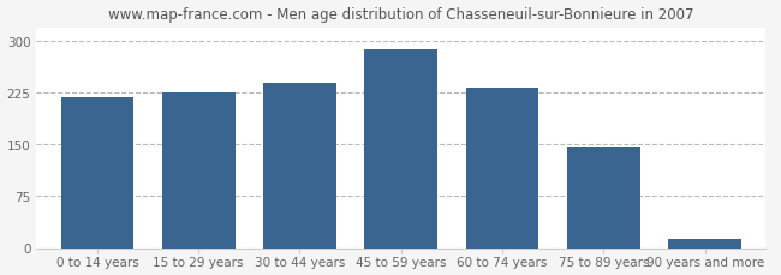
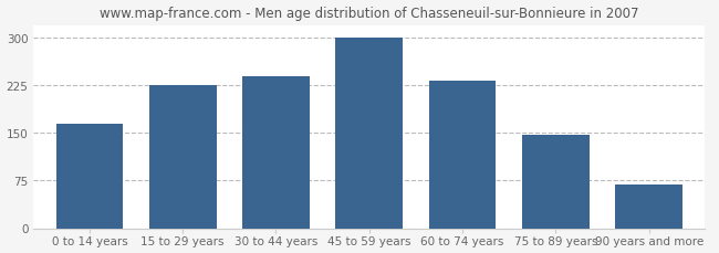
0 to 14 years: 218 -> 164
45 to 59 years: 288 -> 300
90 years and more: 13 -> 68
